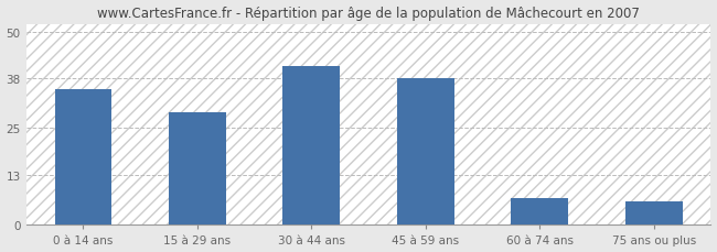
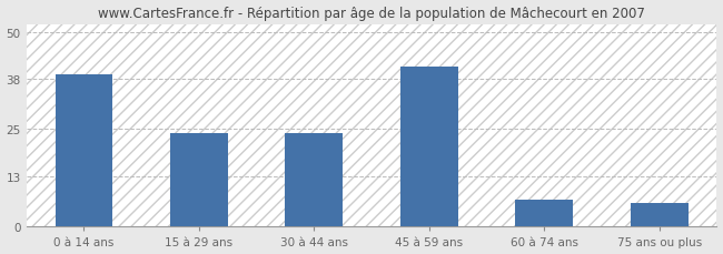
0 à 14 ans: 35 -> 39
15 à 29 ans: 29 -> 24
30 à 44 ans: 41 -> 24
45 à 59 ans: 38 -> 41
